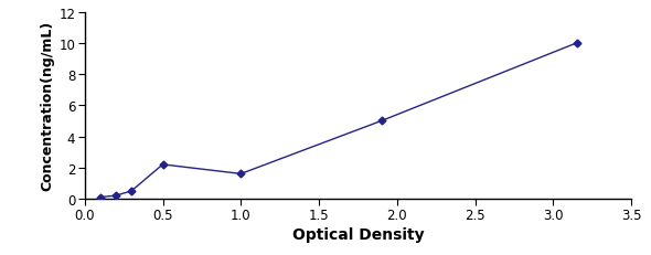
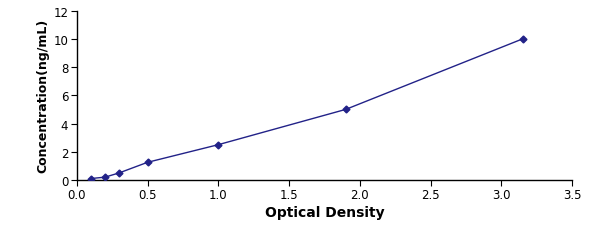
0.5: 2.2 -> 1.2
1.0: 1.6 -> 2.5
